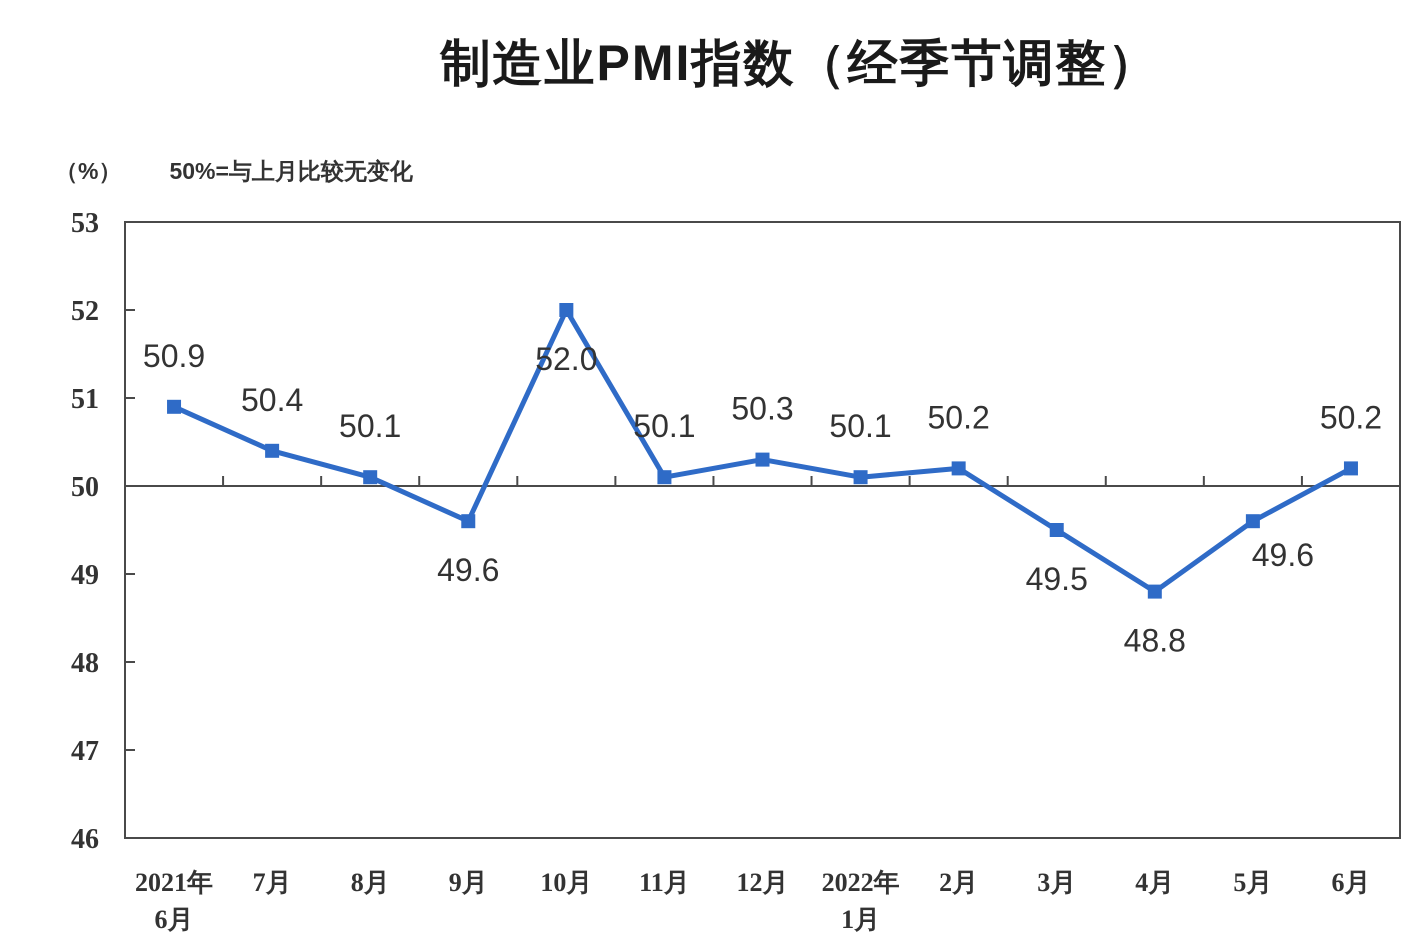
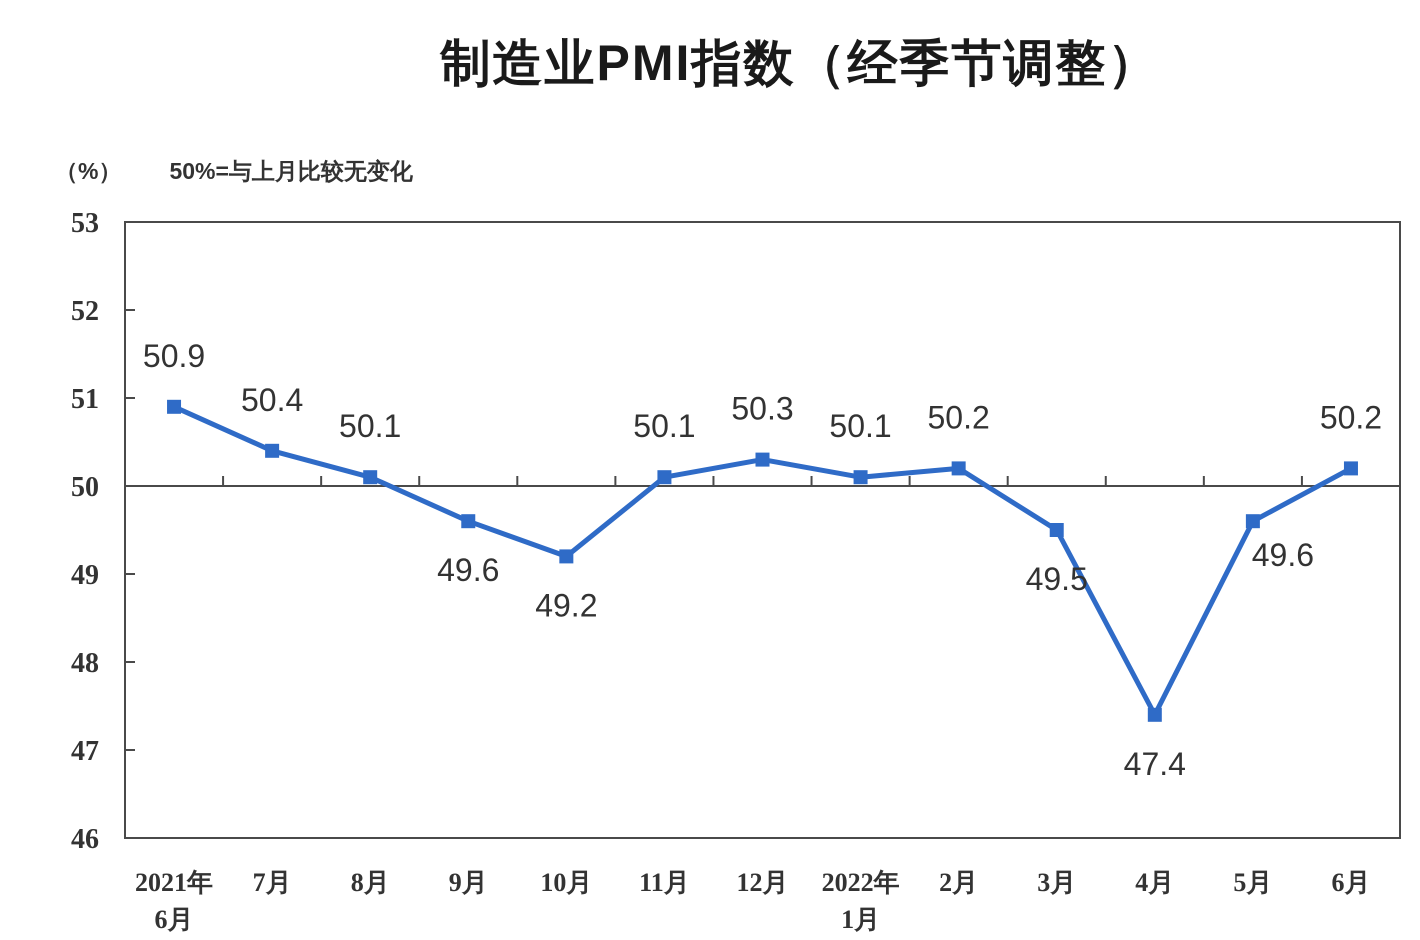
10月: 52.0 -> 49.2
4月: 48.8 -> 47.4
